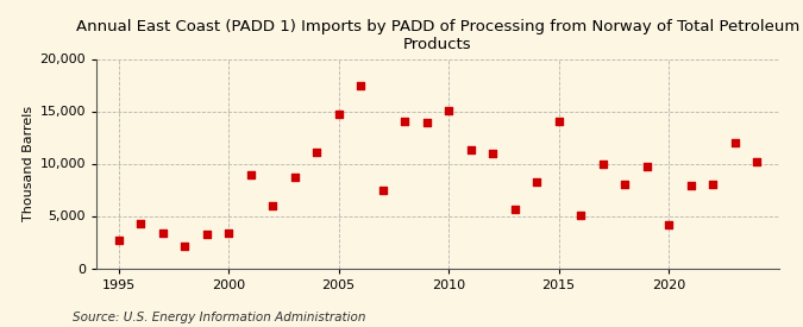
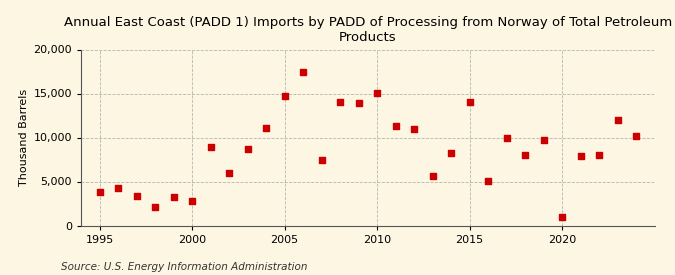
1995: 2,700 -> 3,800
2000: 3,400 -> 2,800
2020: 4,100 -> 1,000
